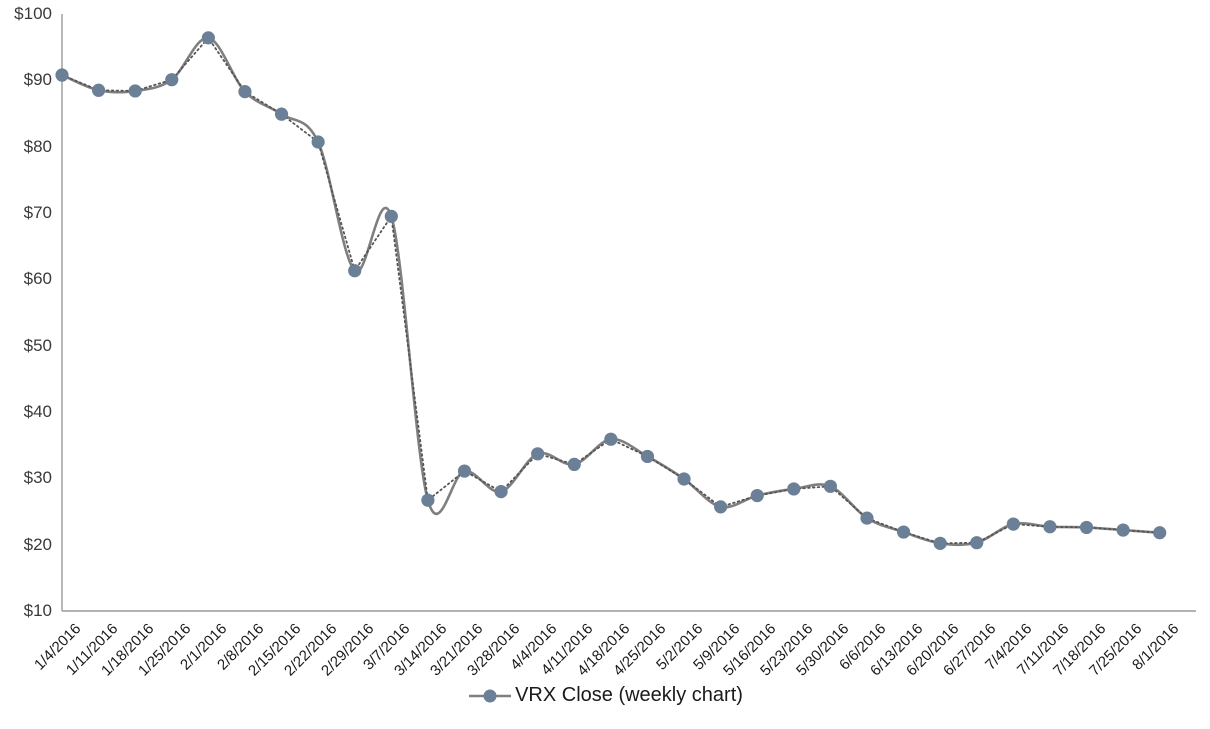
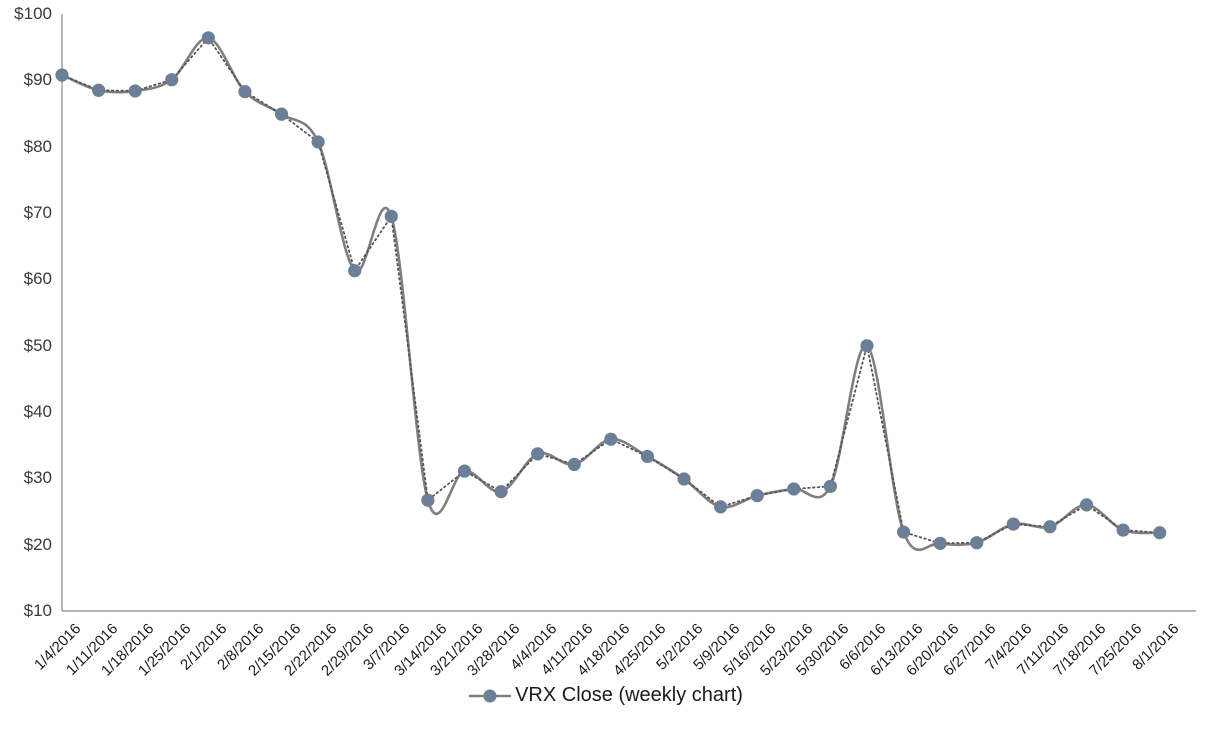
6/6/2016: $24 -> $50
7/18/2016: $23 -> $26
